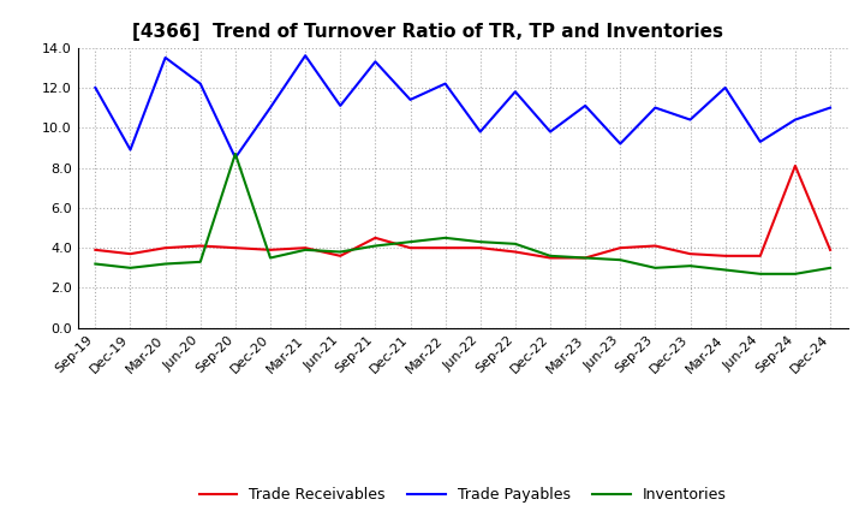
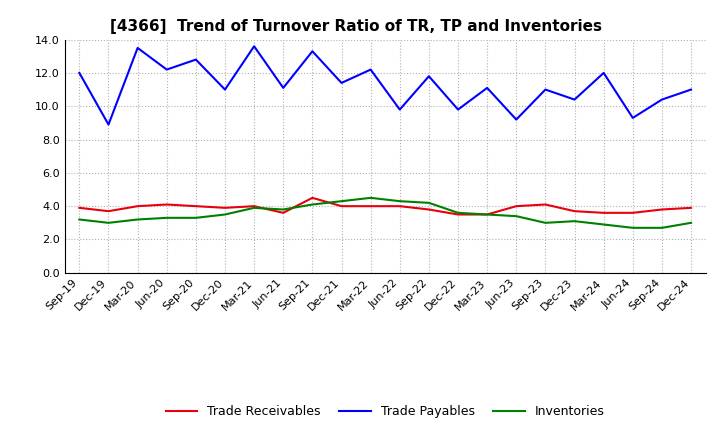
Trade Payables/Sep-20: 8.5 -> 12.8
Inventories/Sep-20: 8.7 -> 3.3
Trade Receivables/Sep-24: 8.1 -> 3.8
